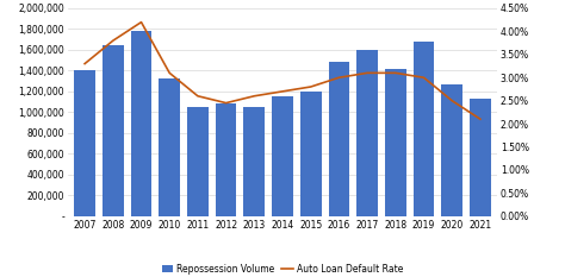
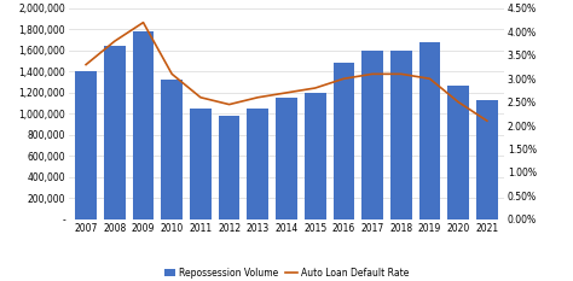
Repossession Volume/2012: 1,080,000 -> 980,000
Repossession Volume/2018: 1,420,000 -> 1,600,000
